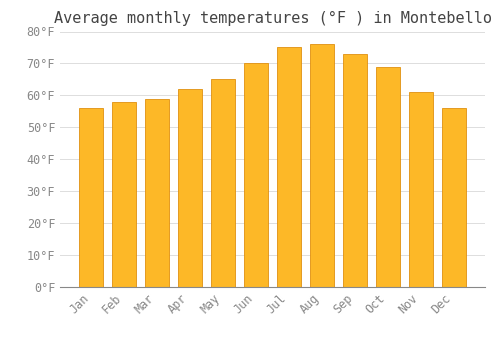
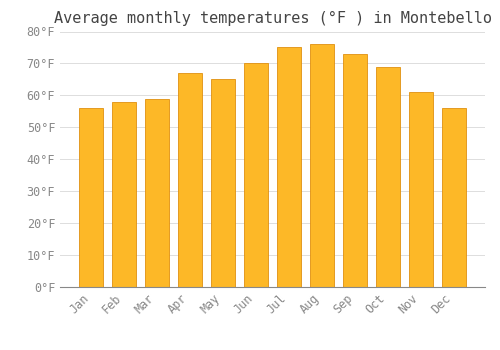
Apr: 62°F -> 67°F
